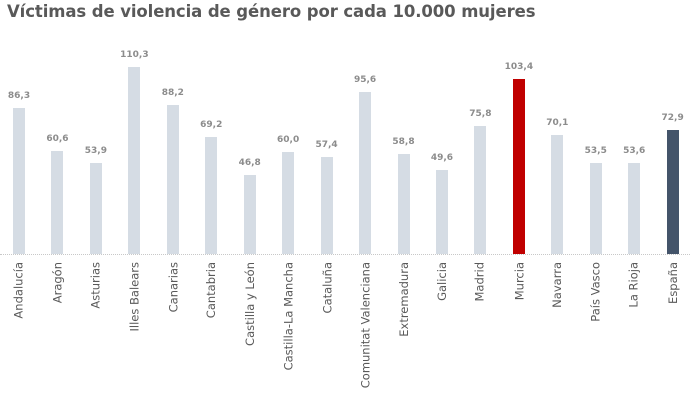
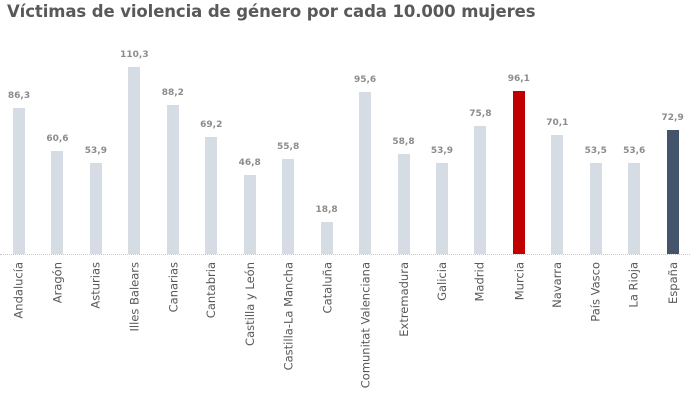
Castilla-La Mancha: 60,0 -> 55,8
Cataluña: 57,4 -> 18,8
Galicia: 49,6 -> 53,9
Murcia: 103,4 -> 96,1
